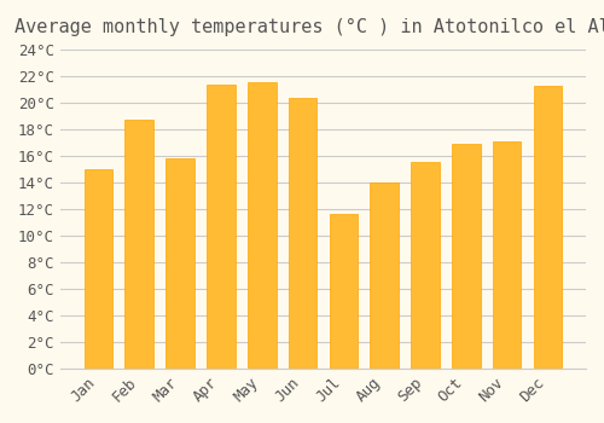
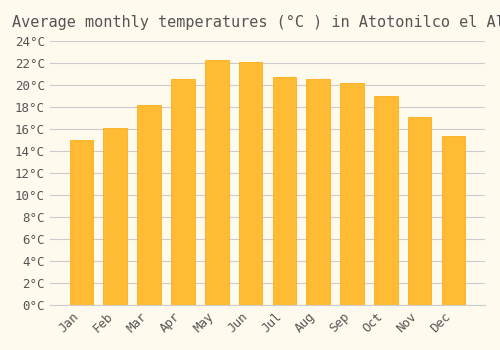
Feb: 18.7°C -> 16.1°C
Mar: 15.8°C -> 18.2°C
Apr: 21.4°C -> 20.5°C
May: 21.5°C -> 22.3°C
Jun: 20.4°C -> 22.1°C
Jul: 11.6°C -> 20.7°C
Aug: 14.0°C -> 20.5°C
Sep: 15.5°C -> 20.2°C
Oct: 16.9°C -> 19.0°C
Dec: 21.3°C -> 15.4°C
